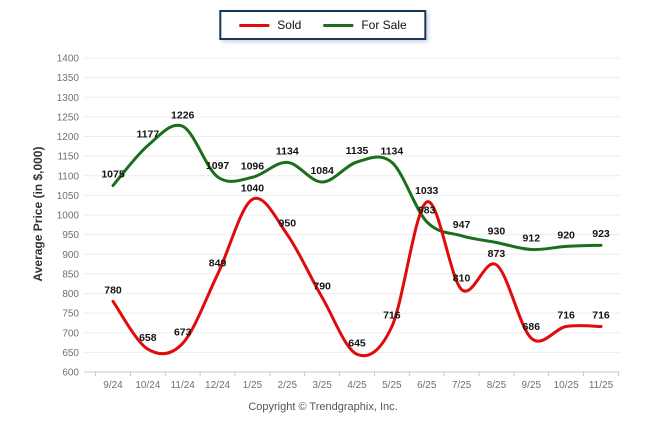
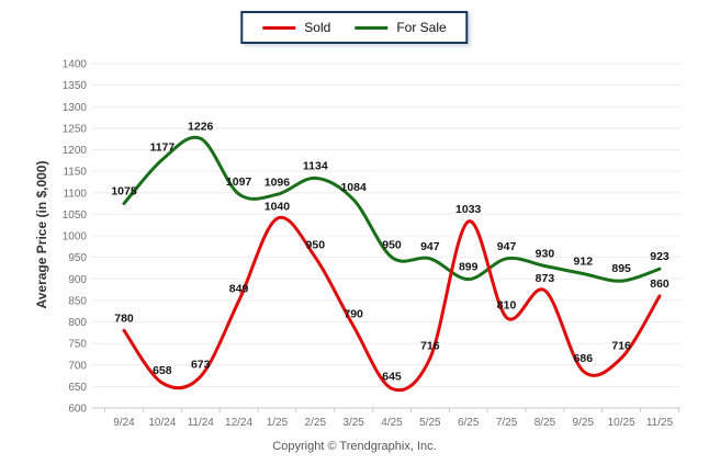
For Sale/4/25: 1135 -> 950
For Sale/5/25: 1134 -> 947
For Sale/6/25: 983 -> 899
For Sale/10/25: 920 -> 895
Sold/11/25: 716 -> 860
